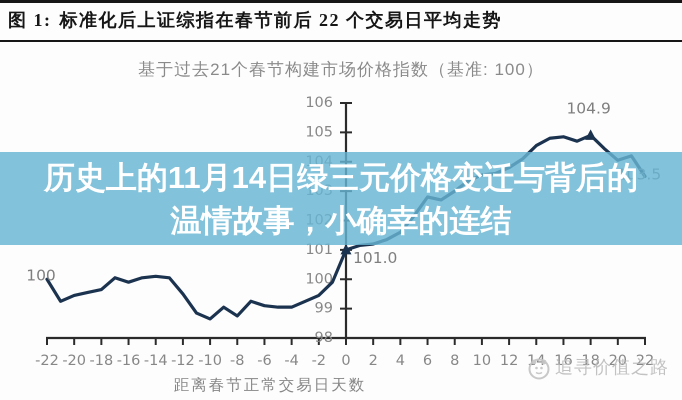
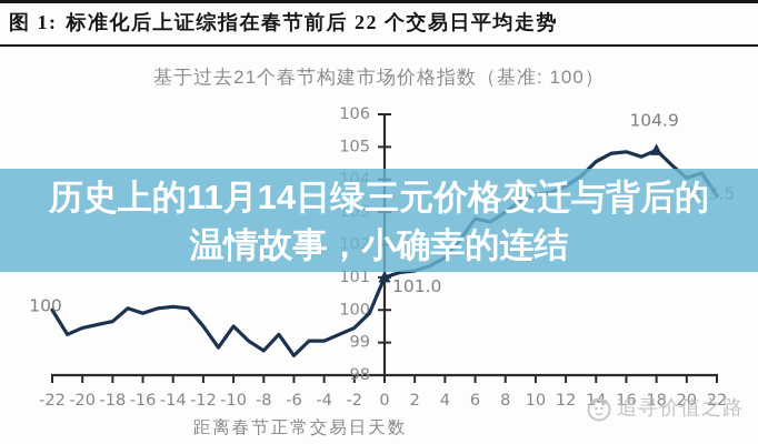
-10: 98.7 -> 99.5
-6: 99.1 -> 98.6
